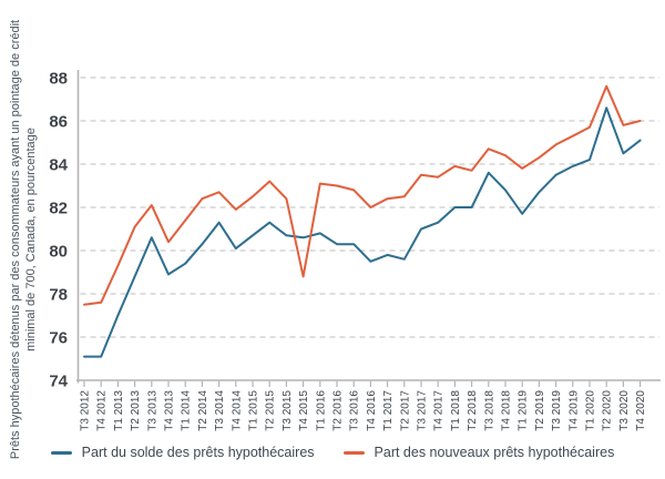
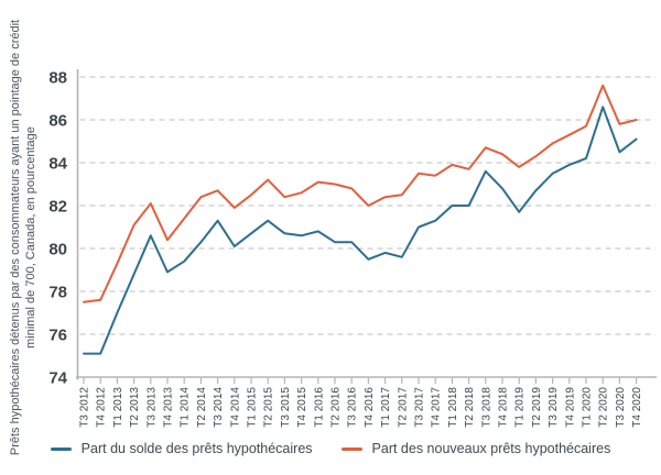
Part des nouveaux prêts hypothécaires/T4 2015: 78.8 -> 82.6
